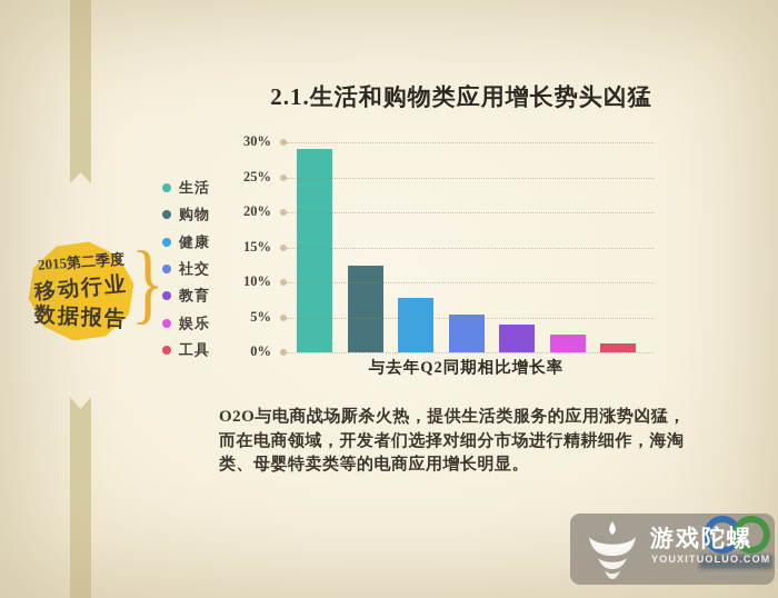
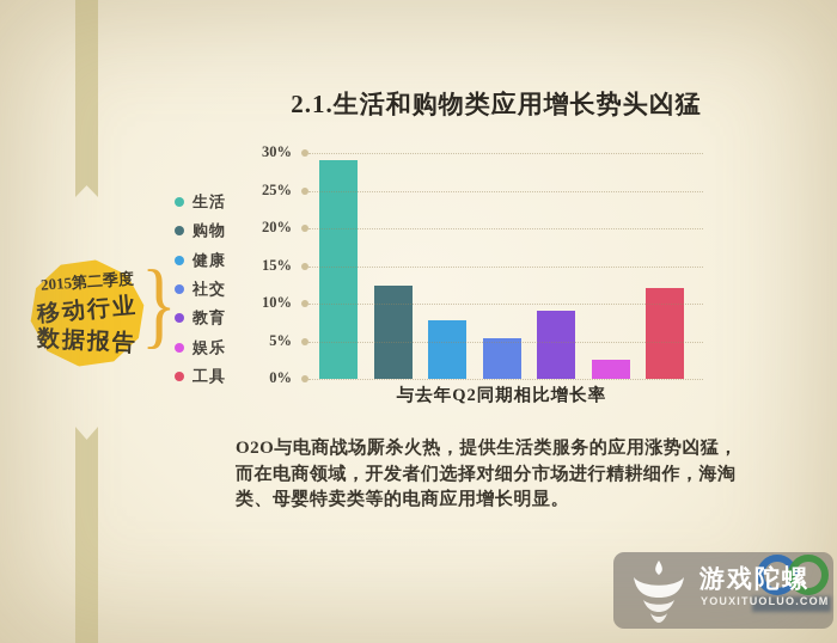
教育: 4% -> 9%
工具: 1% -> 12%
